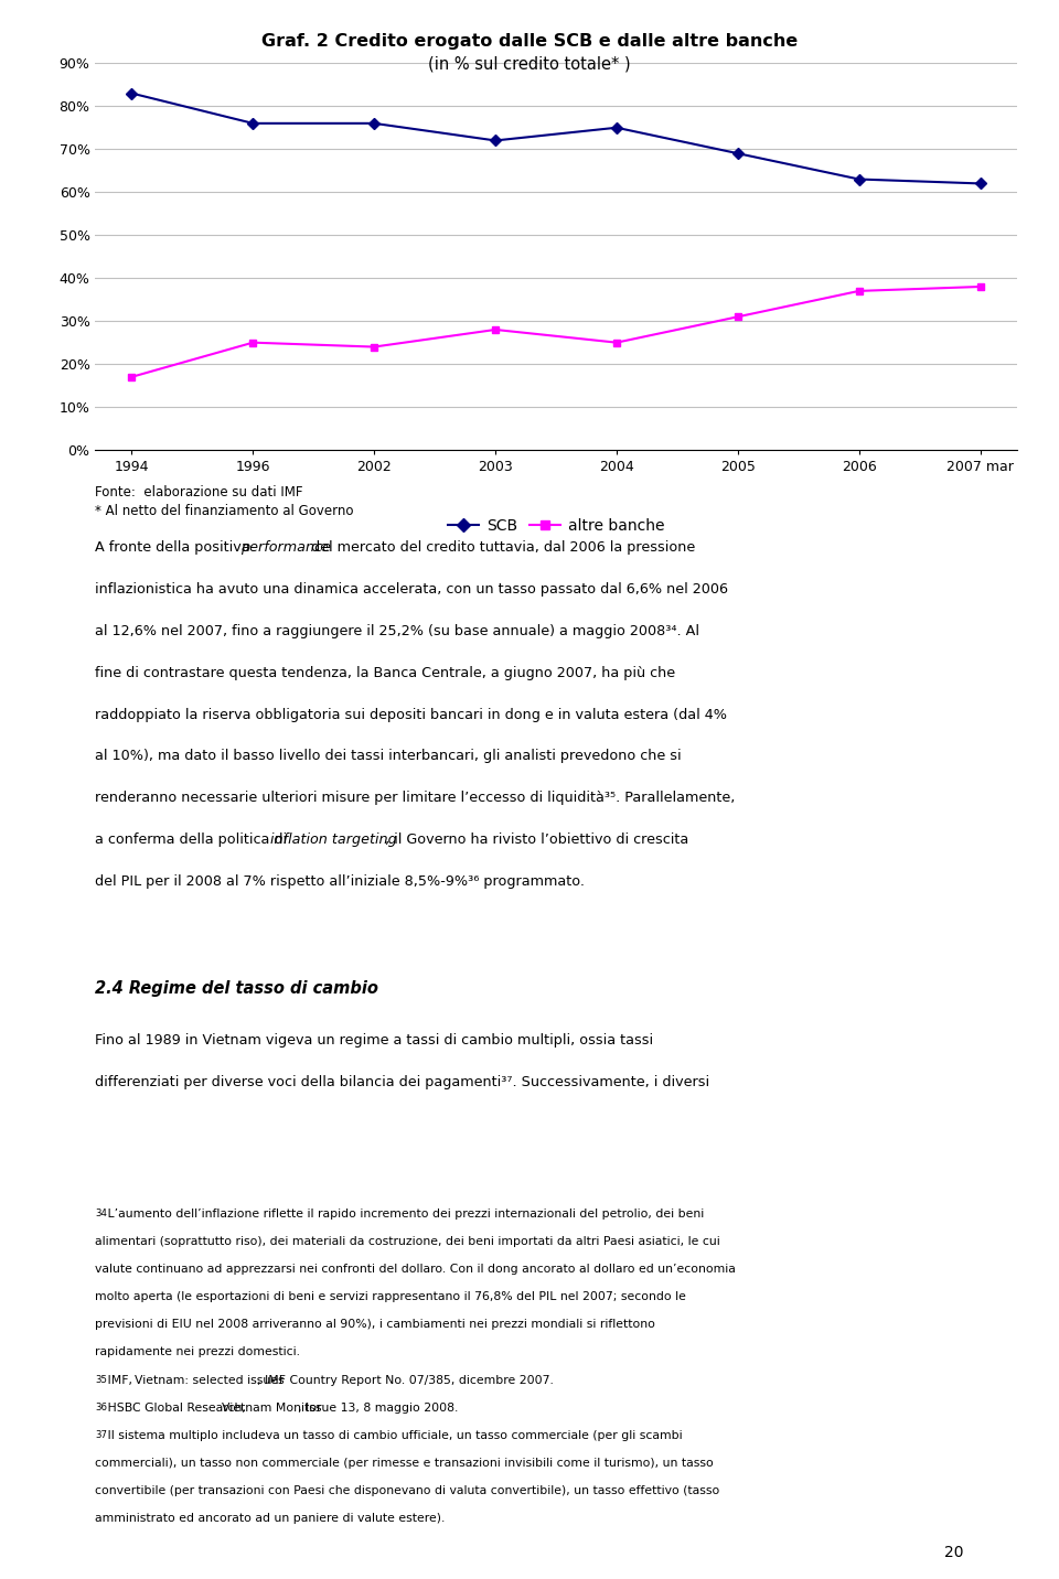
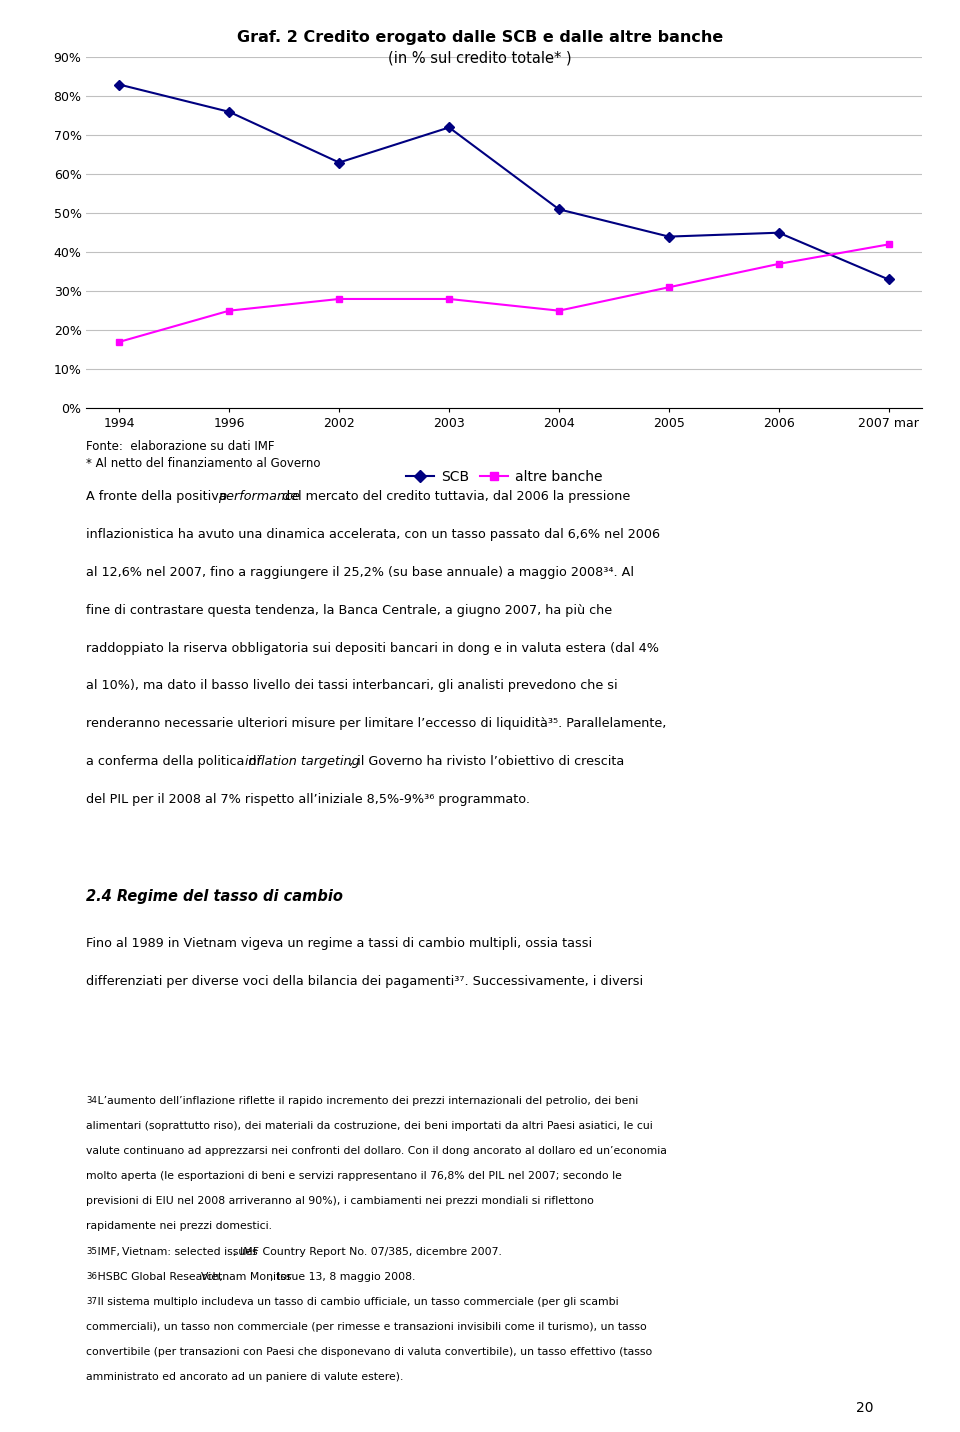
SCB/2002: 76% -> 63%
altre banche/2002: 24% -> 28%
SCB/2004: 75% -> 51%
SCB/2005: 69% -> 44%
SCB/2006: 63% -> 45%
SCB/2007 mar: 62% -> 33%
altre banche/2007 mar: 38% -> 42%
